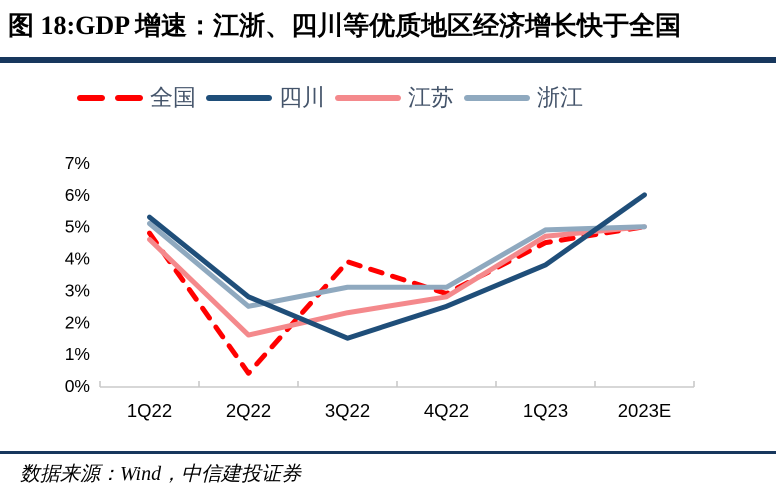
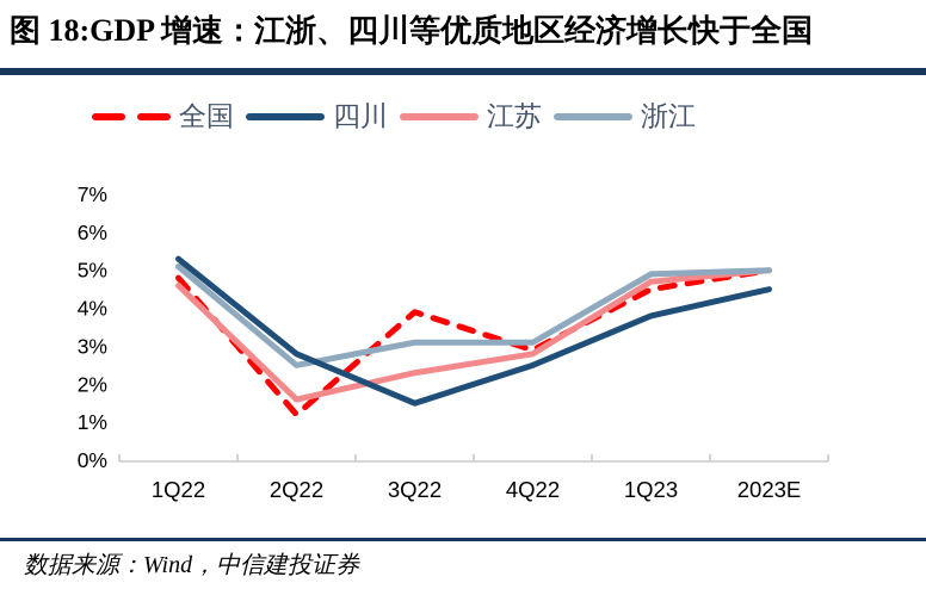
全国/2Q22: 0.4% -> 1.2%
四川/2023E: 6.0% -> 4.5%
